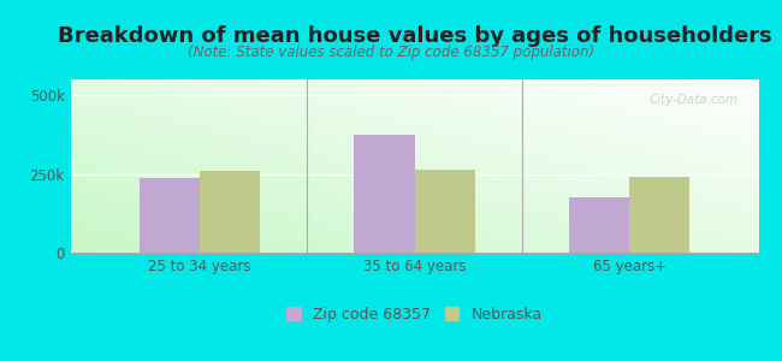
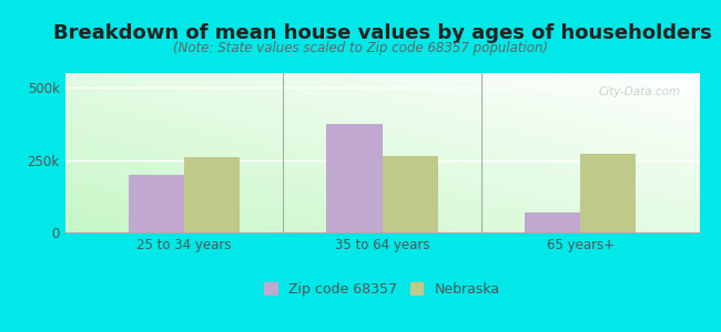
Zip code 68357/25 to 34 years: 235k -> 200k
Zip code 68357/65 years+: 175k -> 70k
Nebraska/65 years+: 240k -> 270k
